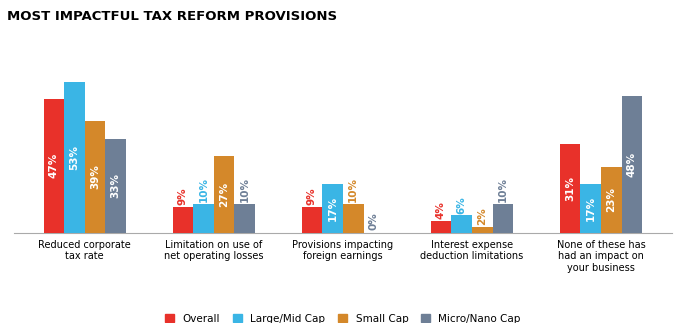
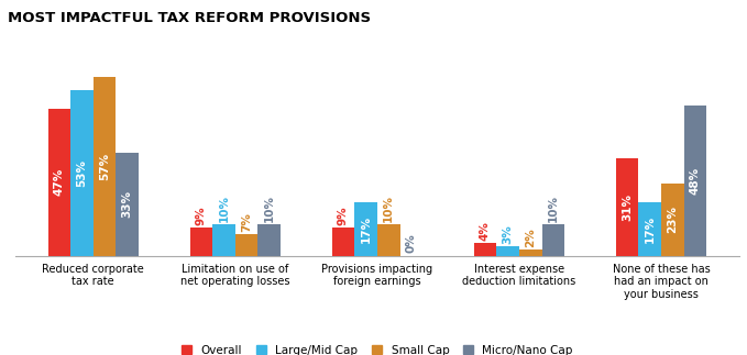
Small Cap/Reduced corporate tax rate: 39% -> 57%
Small Cap/Limitation on use of net operating losses: 27% -> 7%
Large/Mid Cap/Interest expense deduction limitations: 6% -> 3%
